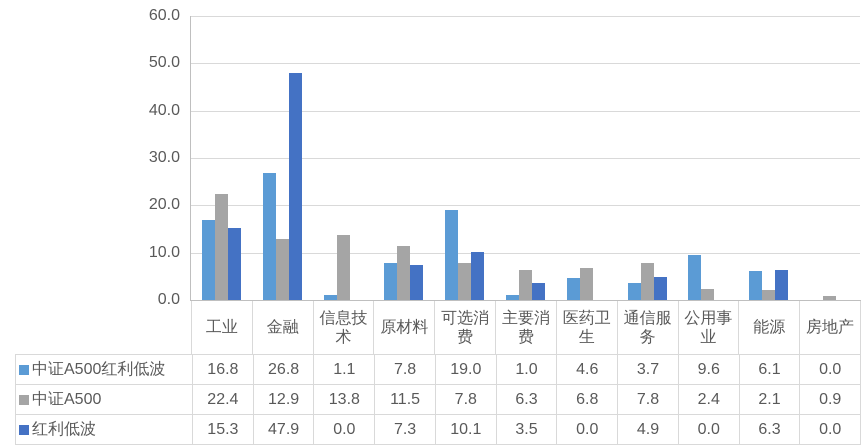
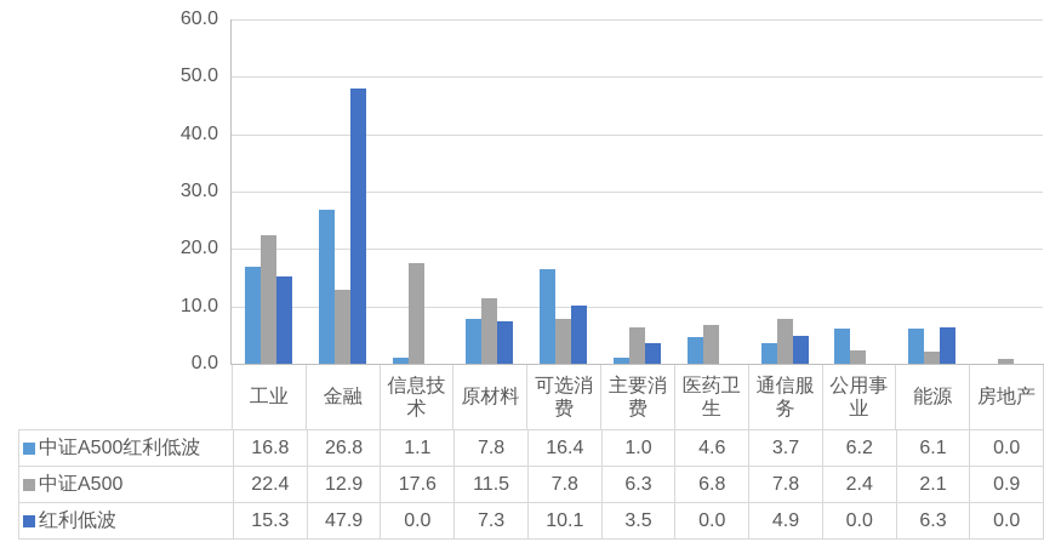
中证A500/信息技术: 13.8 -> 17.6
中证A500红利低波/可选消费: 19.0 -> 16.4
中证A500红利低波/公用事业: 9.6 -> 6.2
